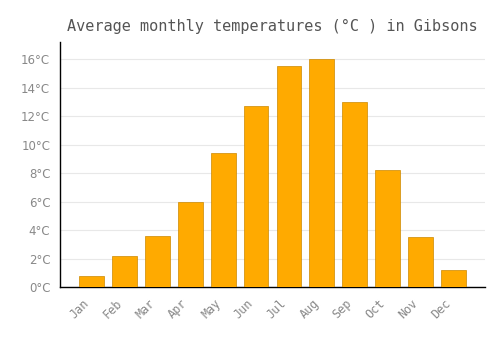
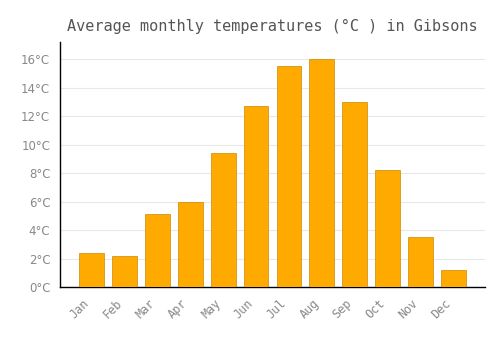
Jan: 0.8°C -> 2.4°C
Mar: 3.6°C -> 5.1°C
